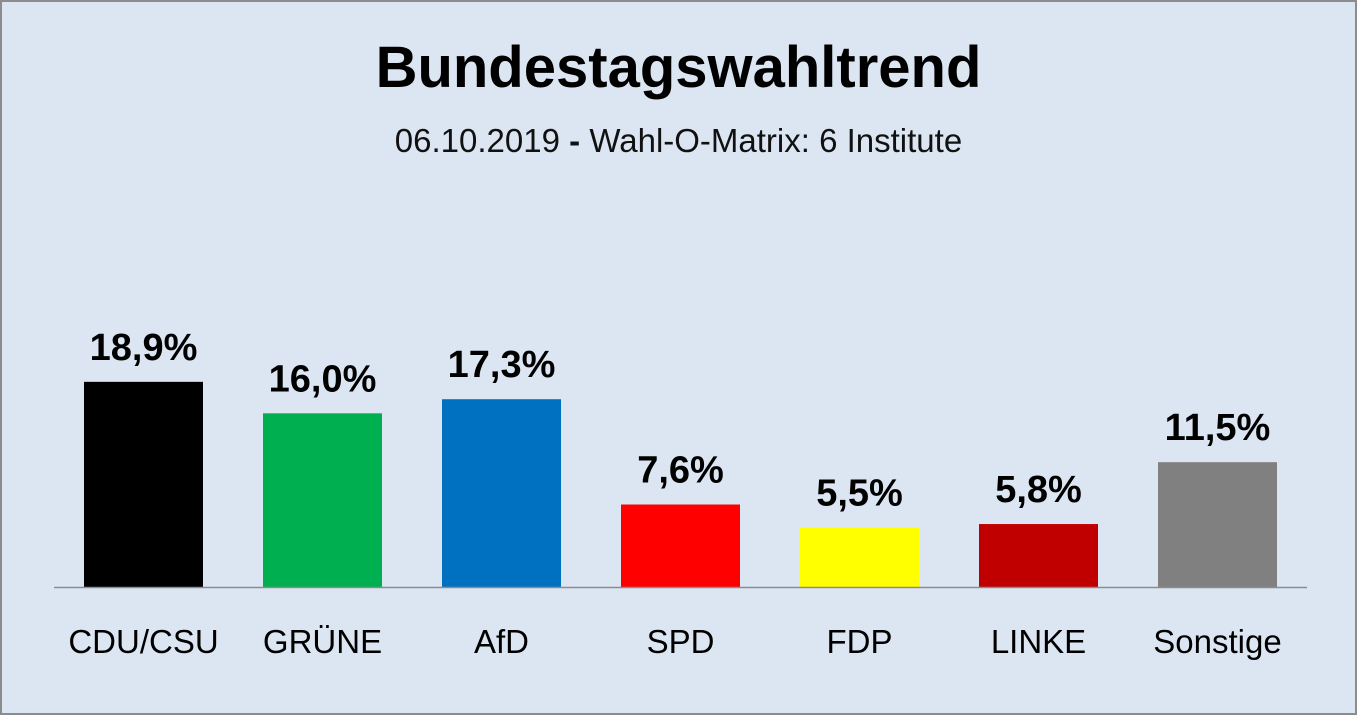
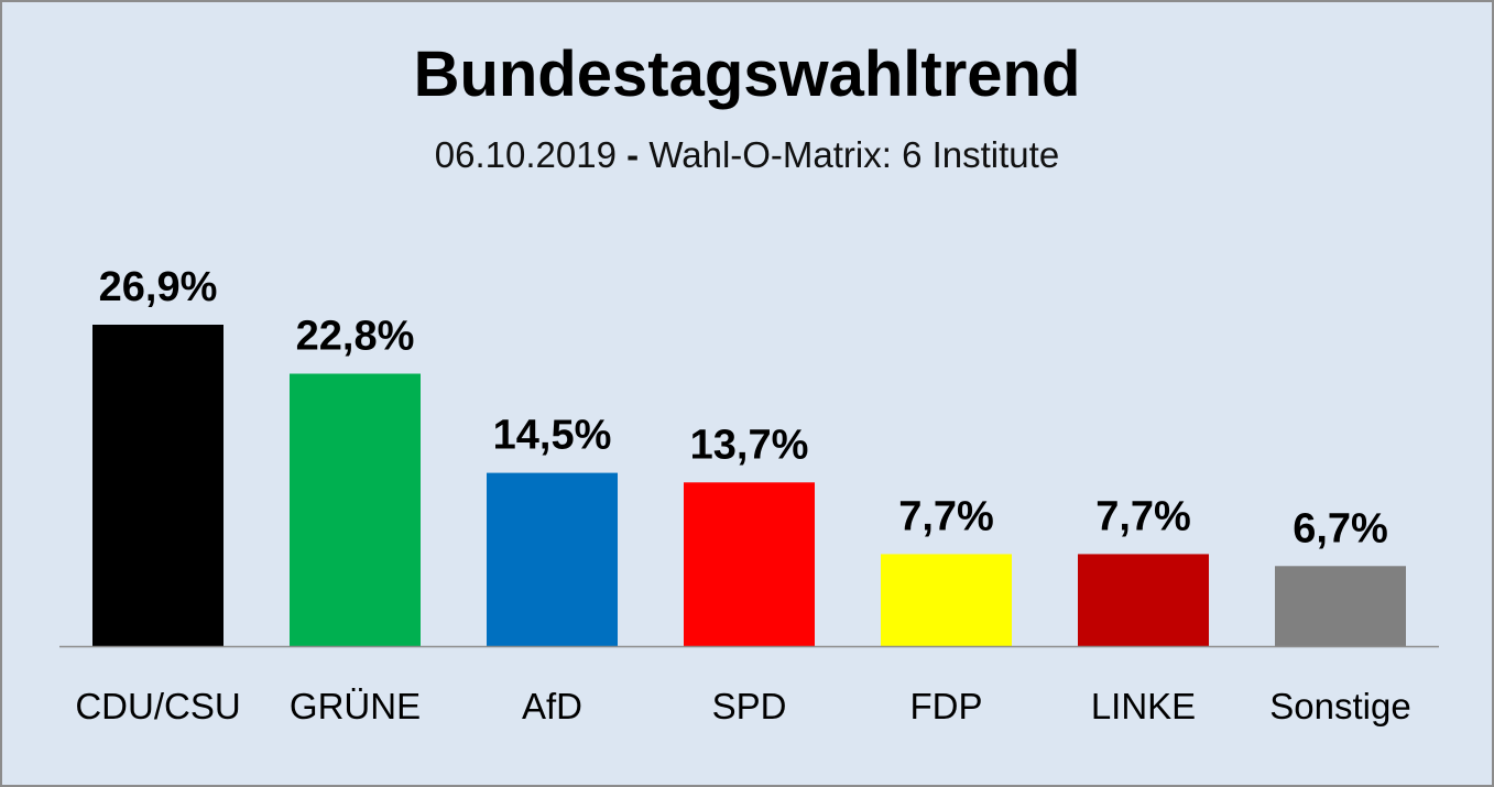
CDU/CSU: 18,9% -> 26,9%
GRÜNE: 16,0% -> 22,8%
AfD: 17,3% -> 14,5%
SPD: 7,6% -> 13,7%
FDP: 5,5% -> 7,7%
LINKE: 5,8% -> 7,7%
Sonstige: 11,5% -> 6,7%
